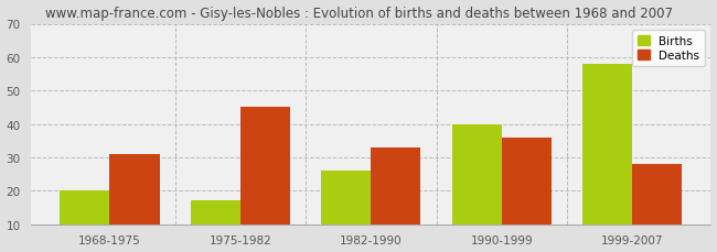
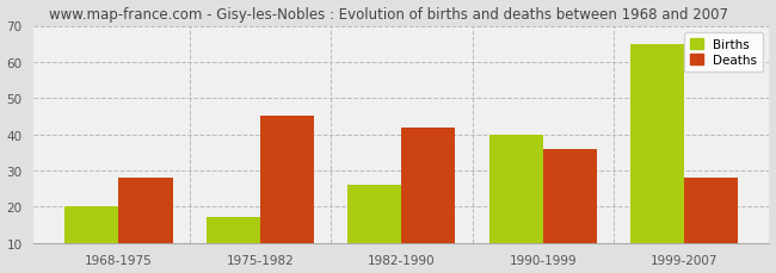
Deaths/1968-1975: 31 -> 28
Deaths/1982-1990: 33 -> 42
Births/1999-2007: 58 -> 65
